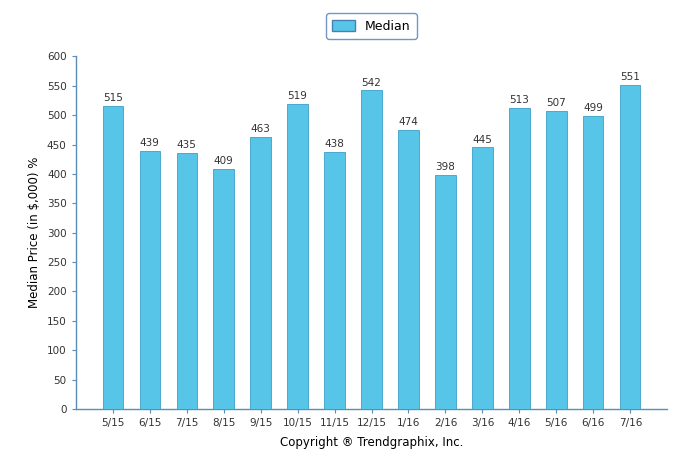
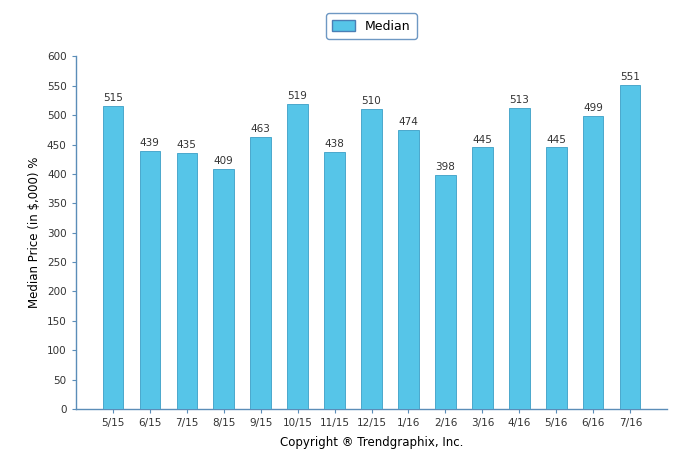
12/15: 542 -> 510
5/16: 507 -> 445
